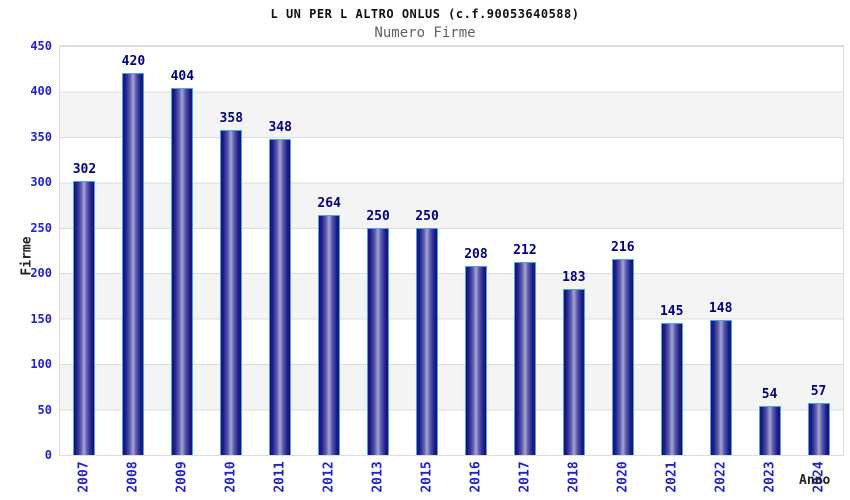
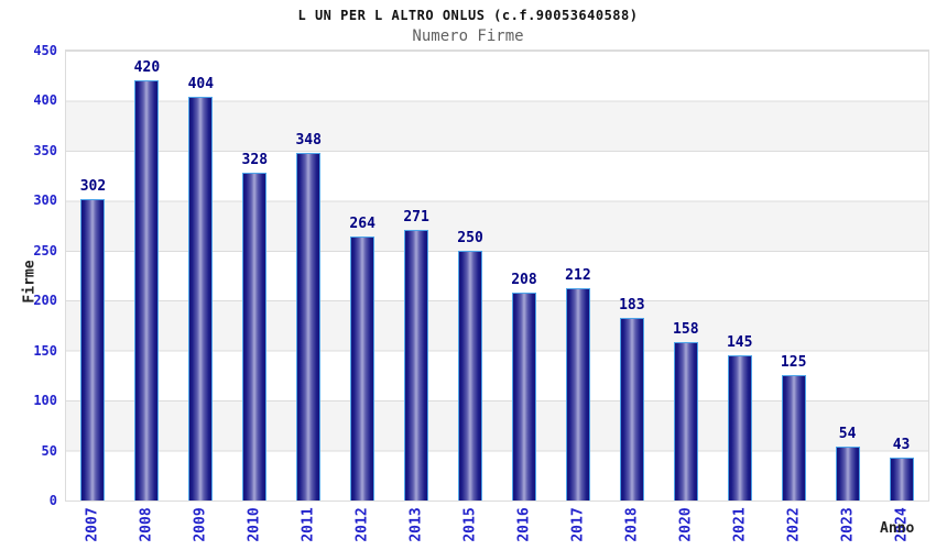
2010: 358 -> 328
2013: 250 -> 271
2020: 216 -> 158
2022: 148 -> 125
2024: 57 -> 43
